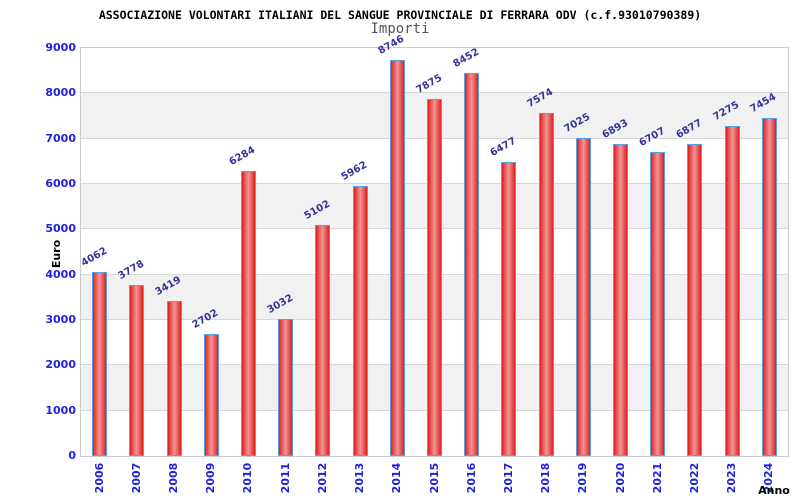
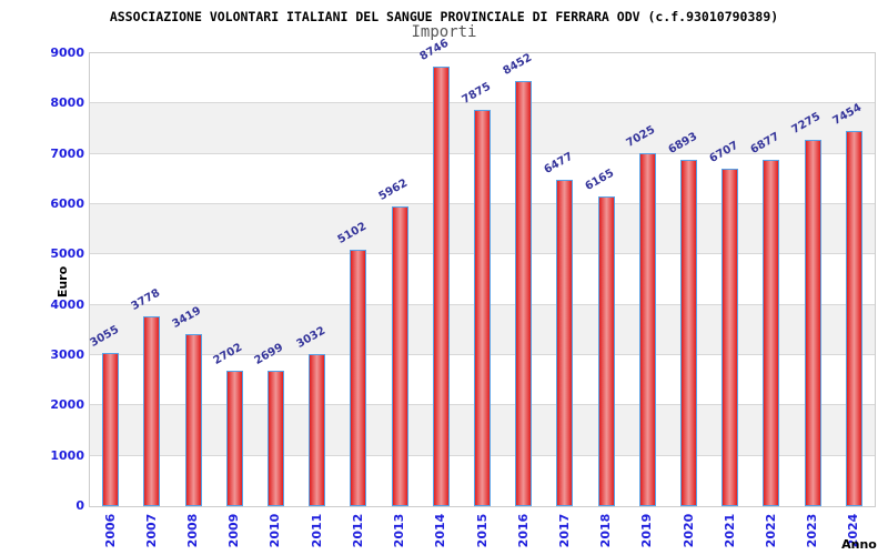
2006: 4062 -> 3055
2010: 6284 -> 2699
2018: 7574 -> 6165
